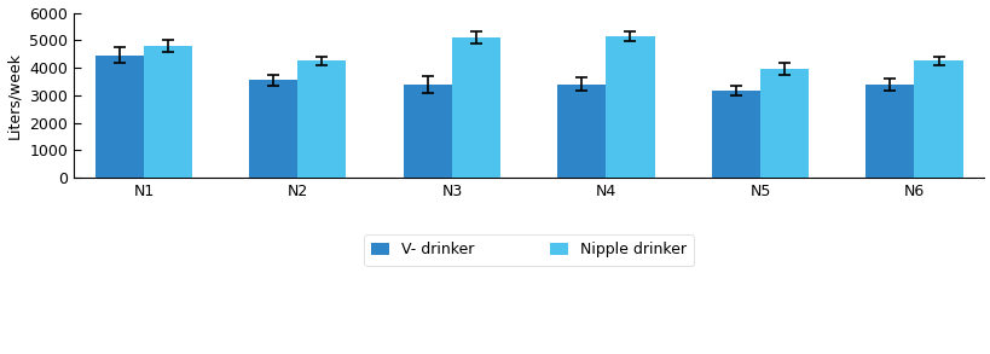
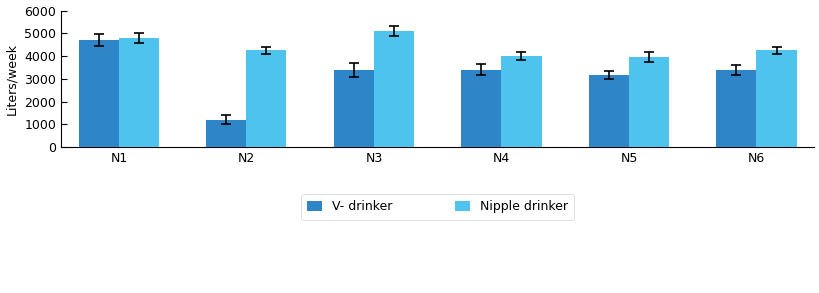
V- drinker/N1: 4450 -> 4700
V- drinker/N2: 3550 -> 1200
Nipple drinker/N4: 5150 -> 4000
